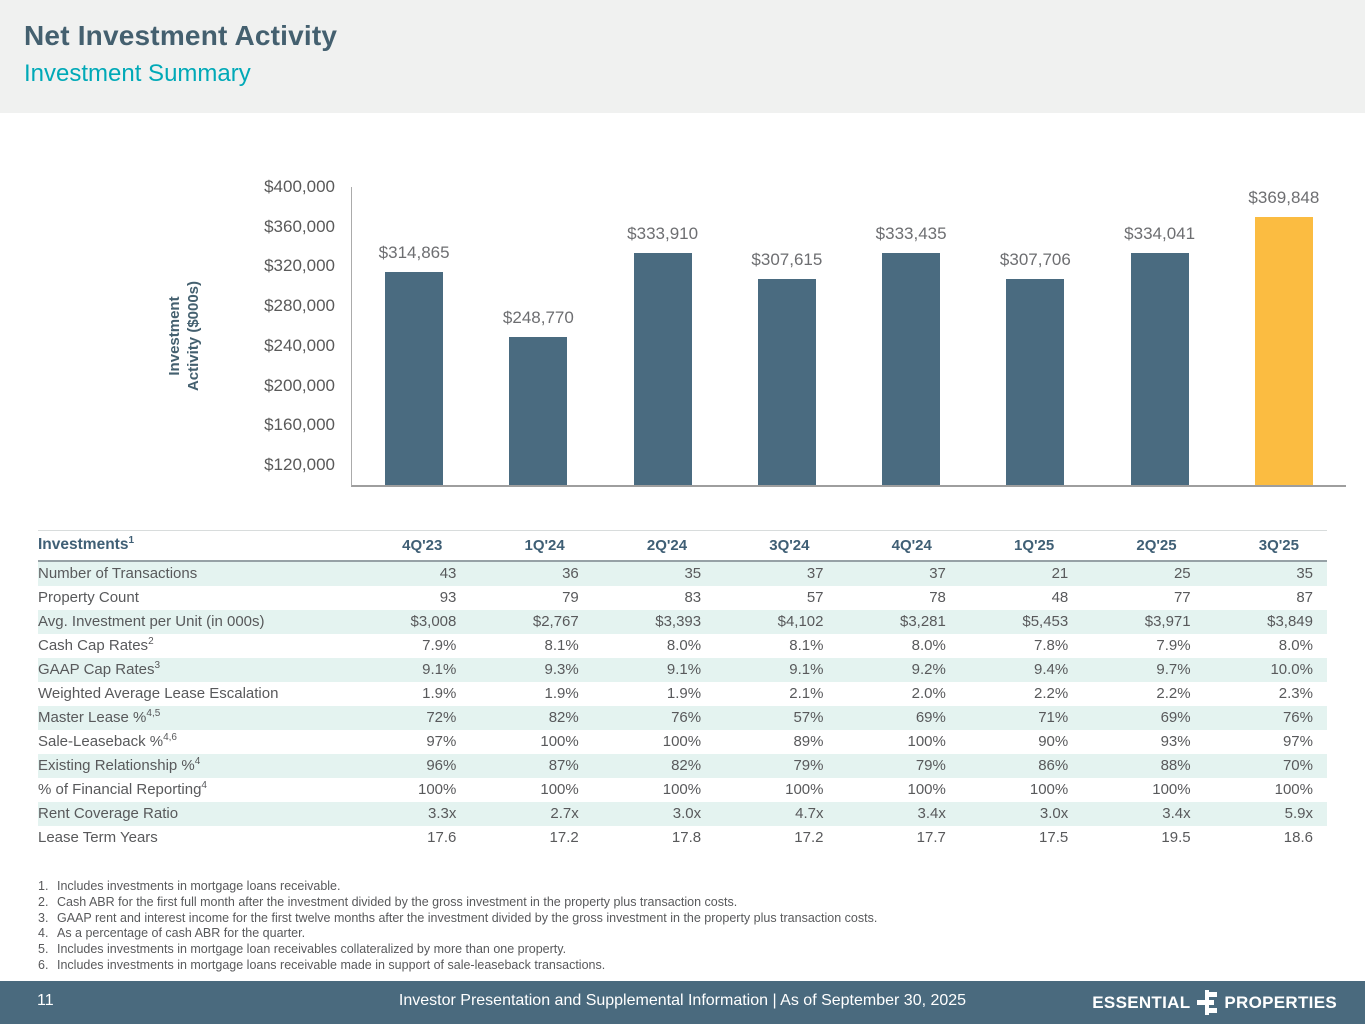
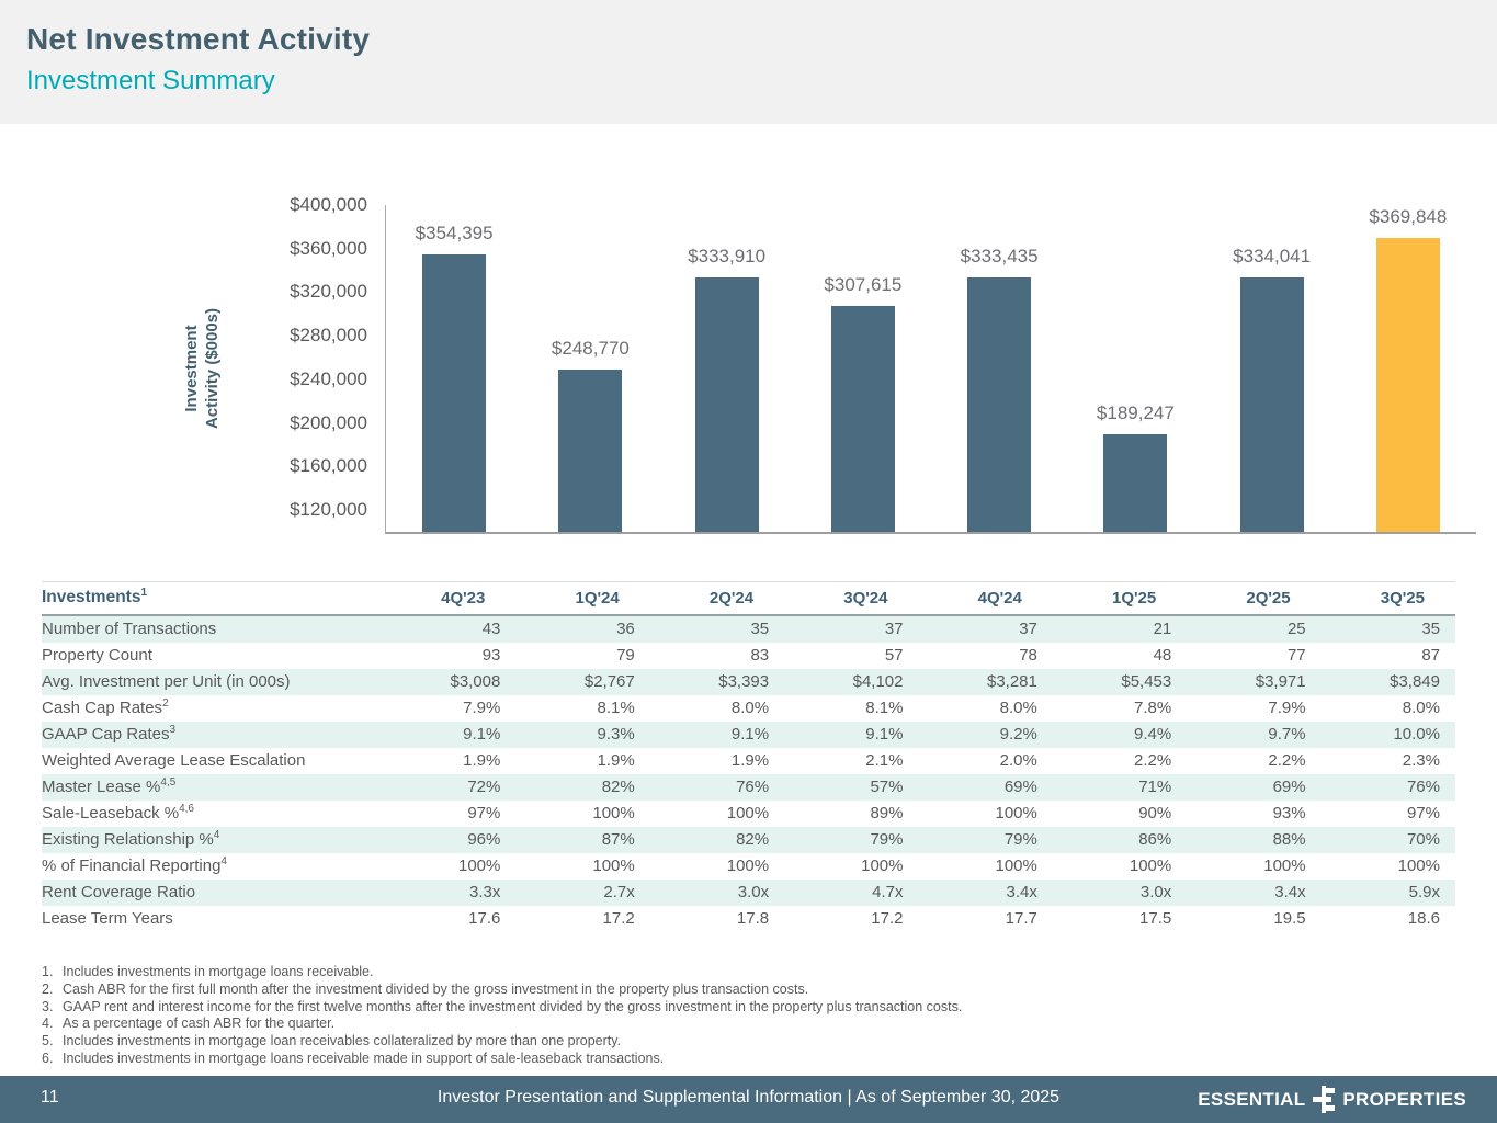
4Q'23: $314,865 -> $354,395
1Q'25: $307,706 -> $189,247
